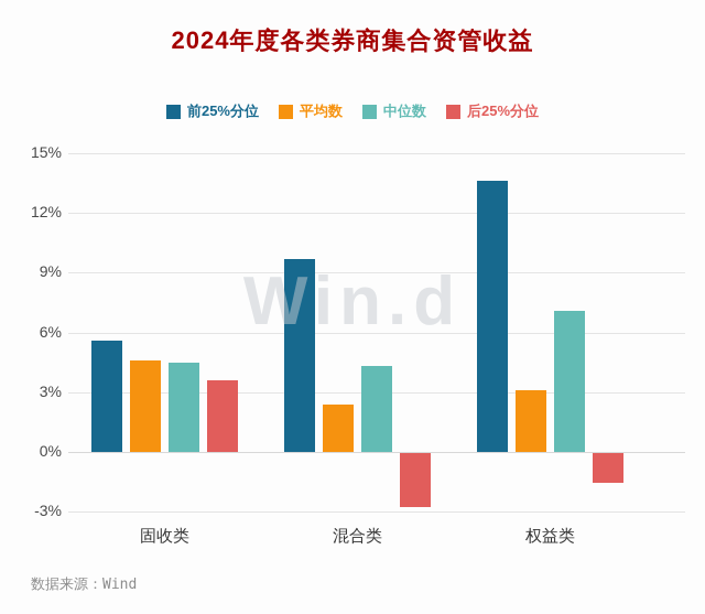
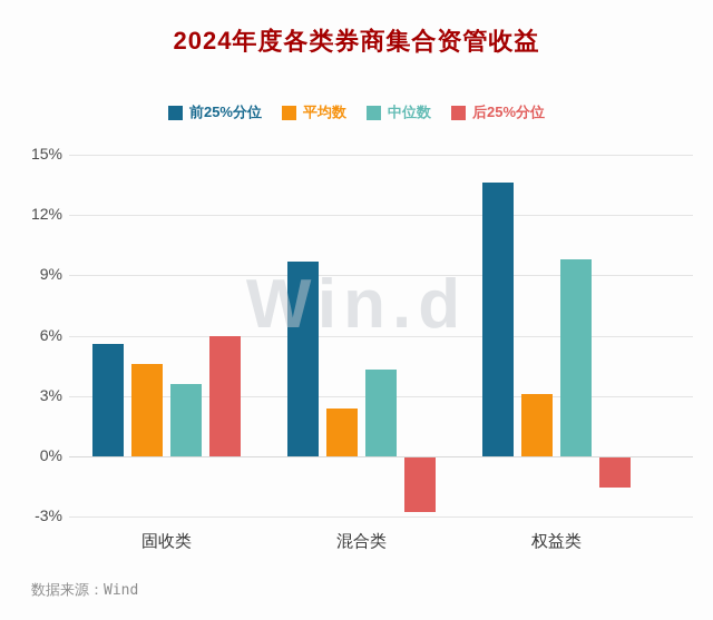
中位数/固收类: 4.5% -> 3.6%
后25%分位/固收类: 3.6% -> 6.0%
中位数/权益类: 7.1% -> 9.8%
